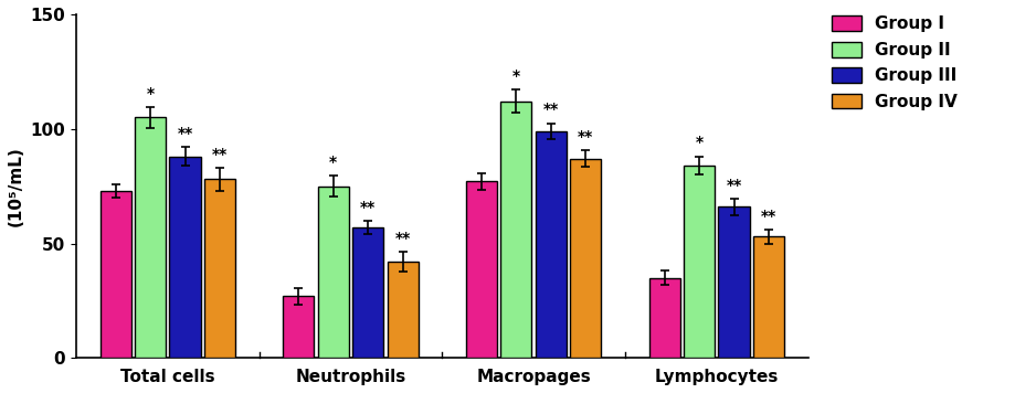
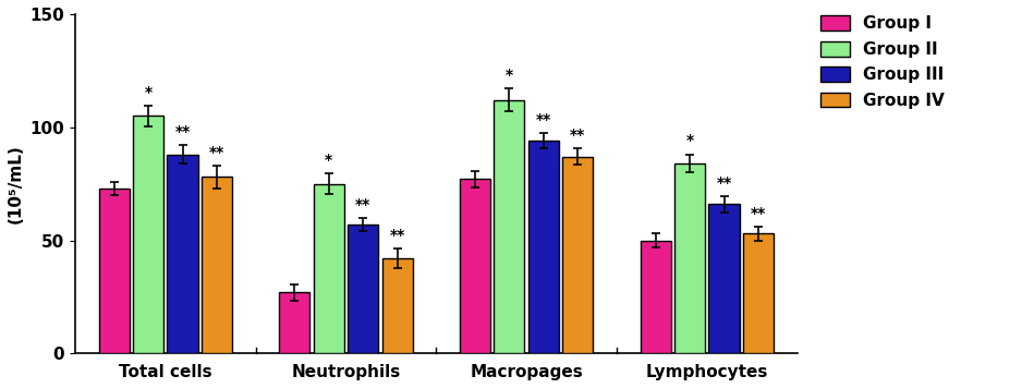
Group III/Macropages: 99 -> 94
Group I/Lymphocytes: 35 -> 50
